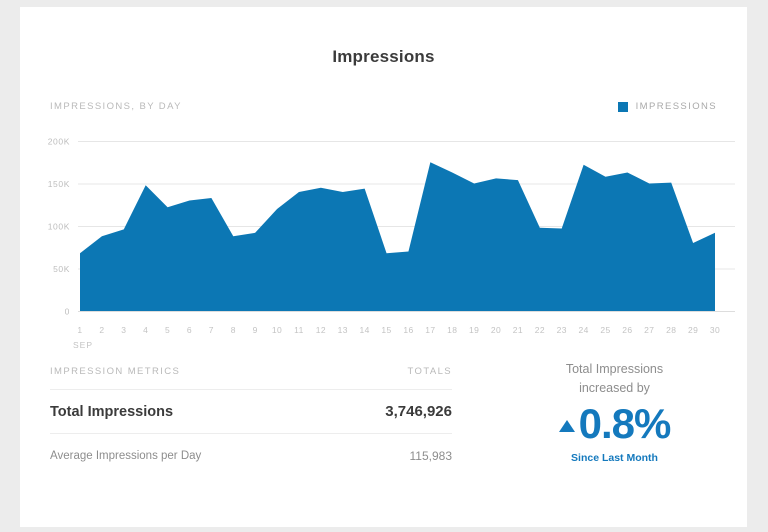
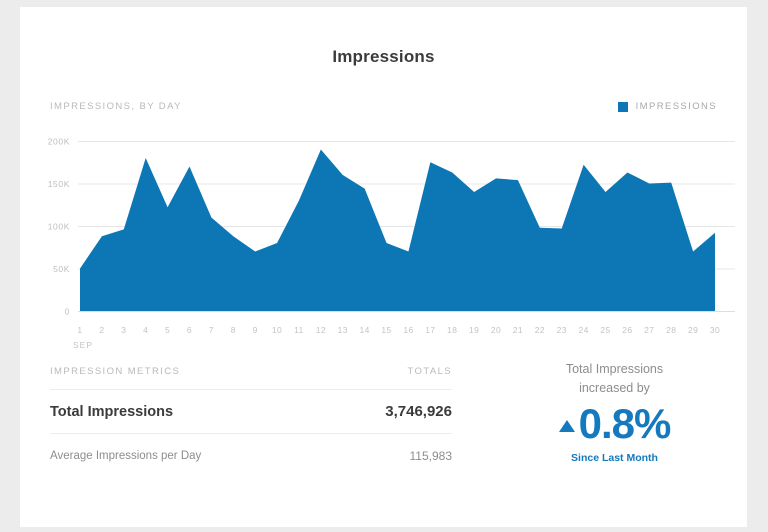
1: 70K -> 50K
4: 150K -> 180K
6: 130K -> 170K
7: 130K -> 110K
9: 90K -> 70K
10: 120K -> 80K
11: 140K -> 130K
12: 140K -> 190K
13: 140K -> 160K
15: 70K -> 80K
19: 150K -> 140K
25: 160K -> 140K
29: 80K -> 70K
